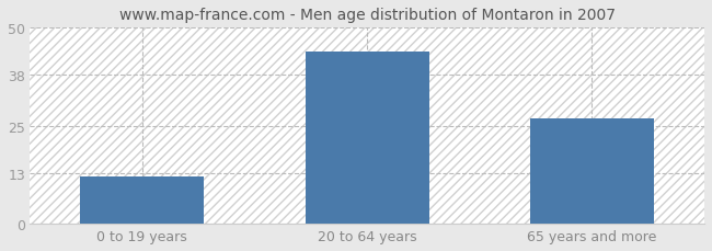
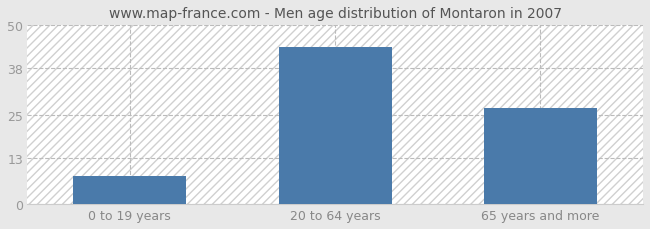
0 to 19 years: 12 -> 8
